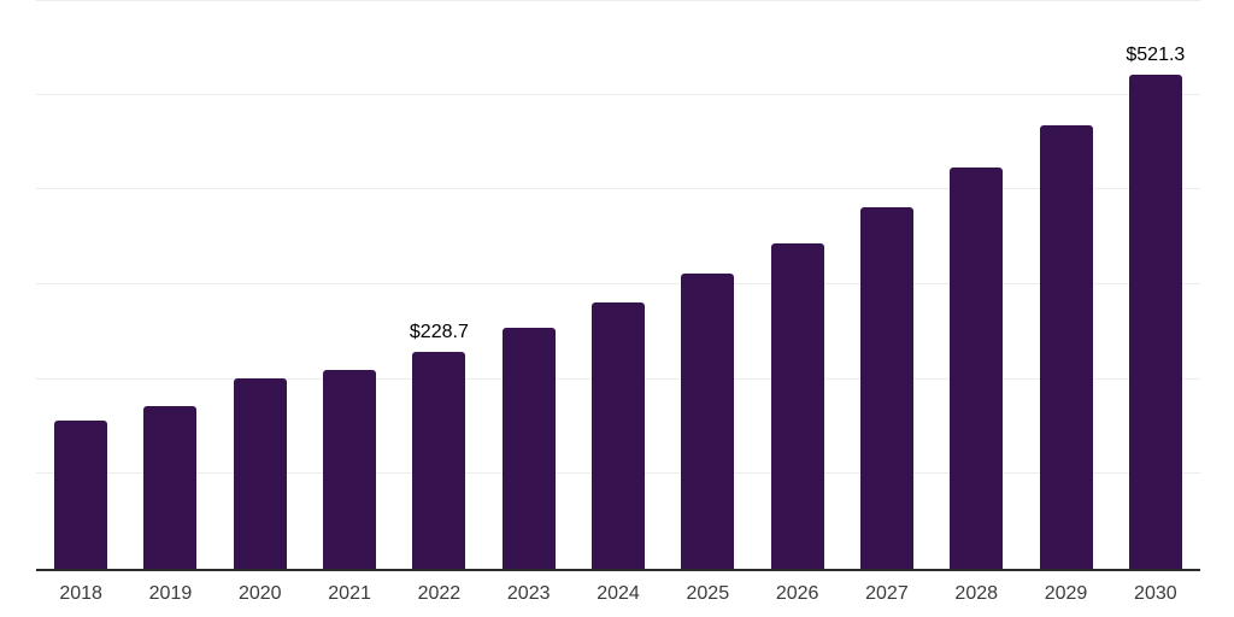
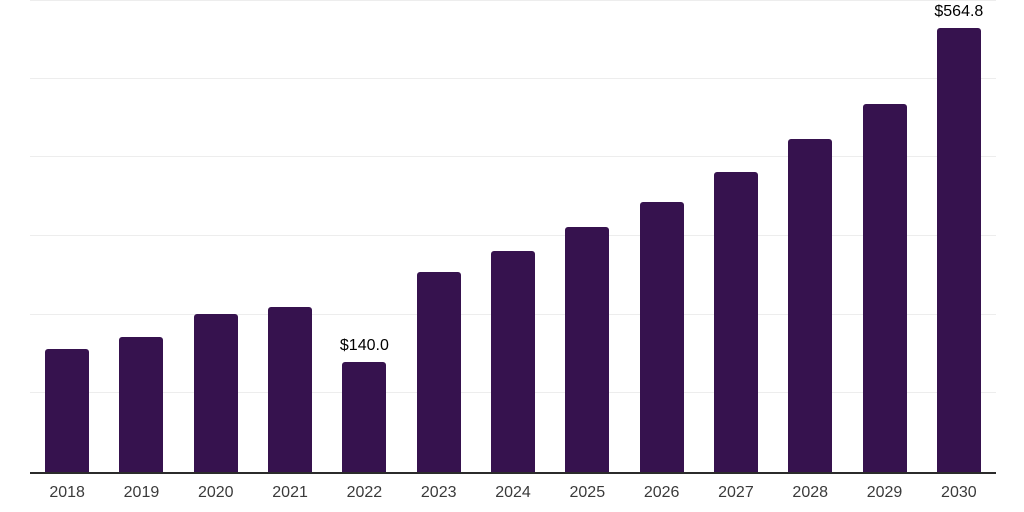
2022: $228.7 -> $140.0
2030: $521.3 -> $564.8
